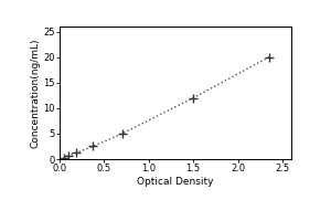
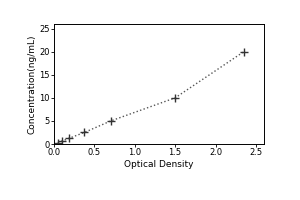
1.5: 12.0 -> 10.0
